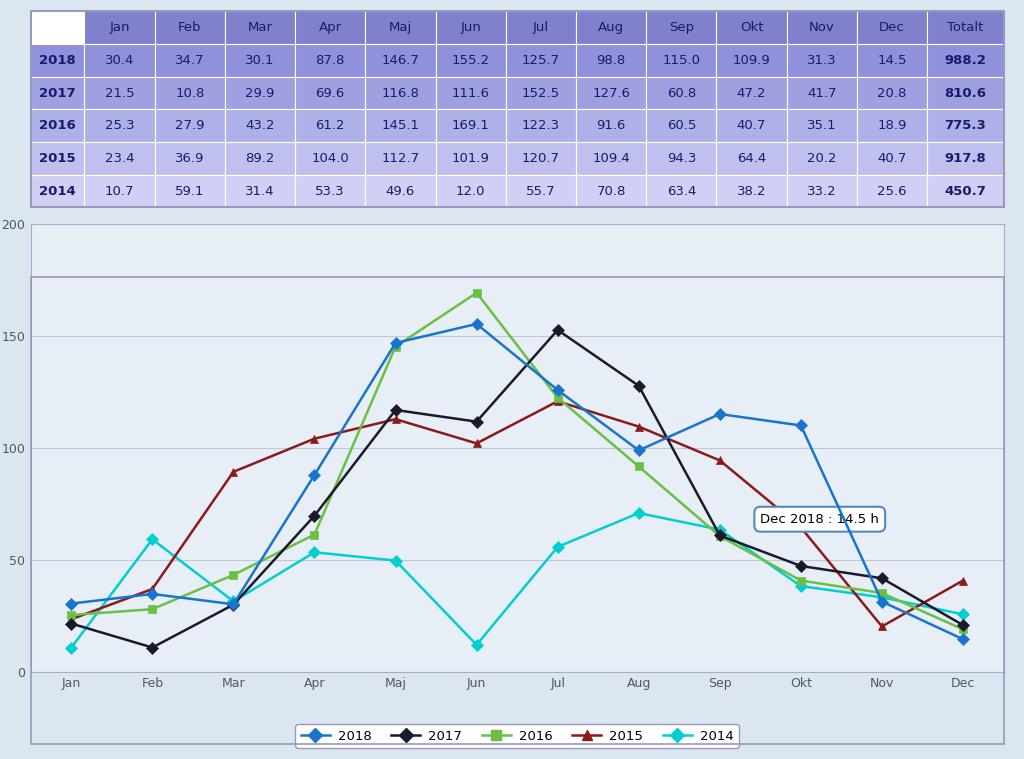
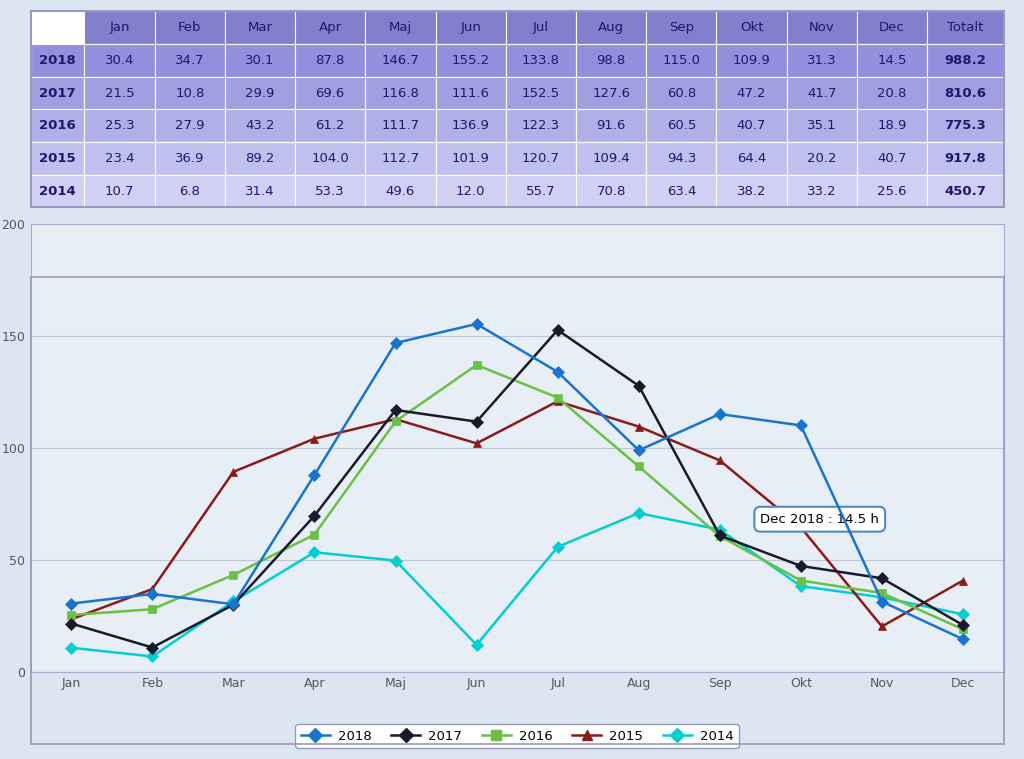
2014/Feb: 59.1 -> 6.8
2016/Maj: 145.1 -> 111.7
2016/Jun: 169.1 -> 136.9
2018/Jul: 125.7 -> 133.8
